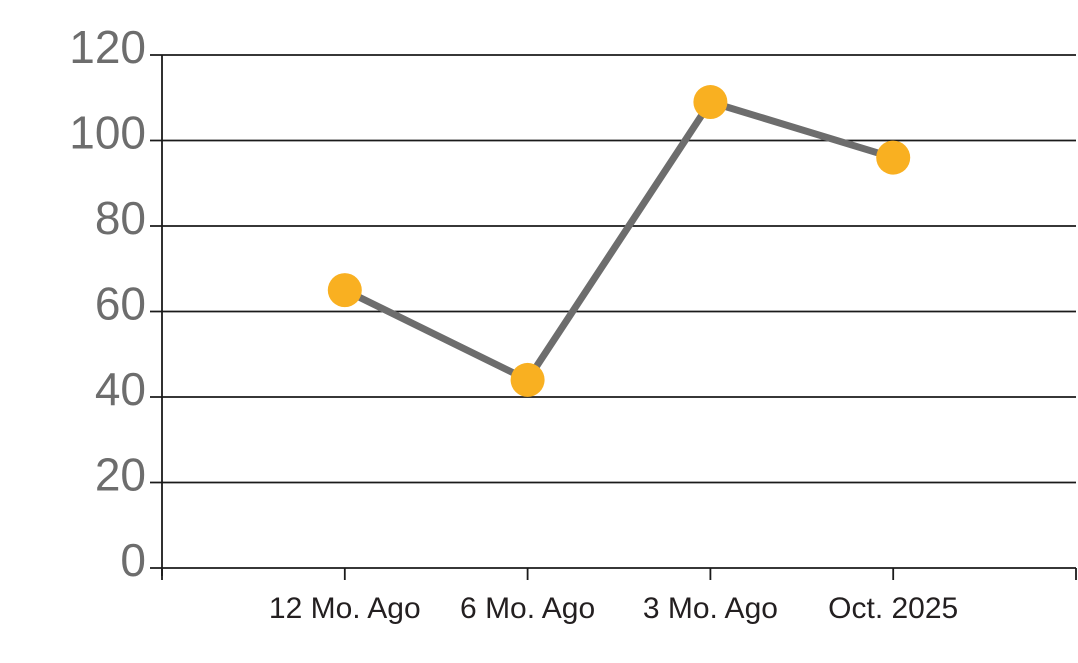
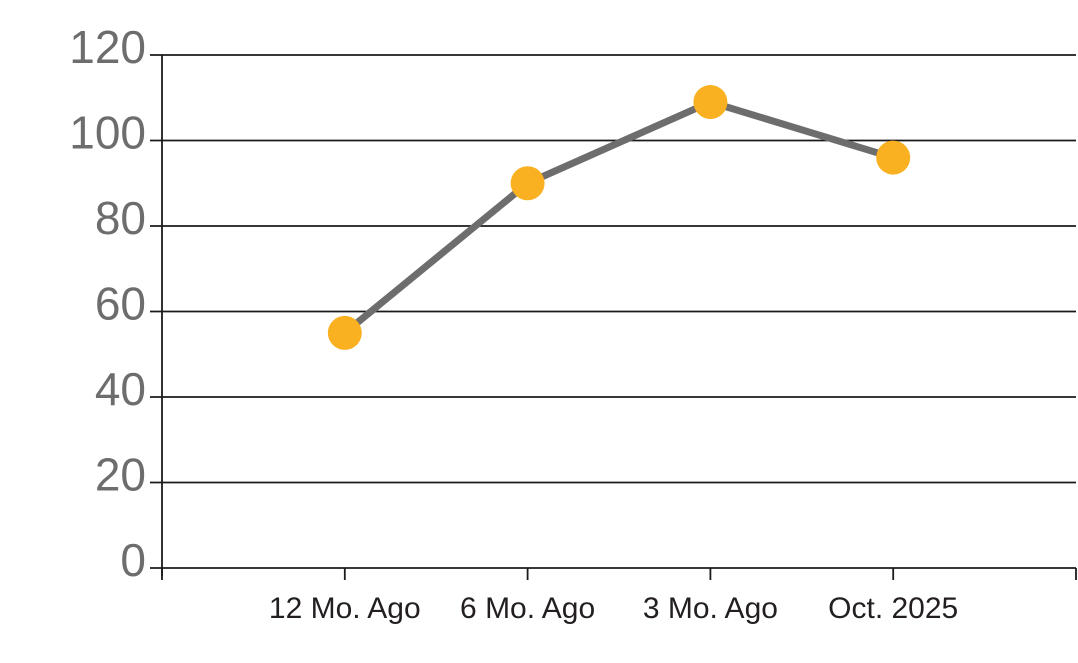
12 Mo. Ago: 65 -> 55
6 Mo. Ago: 44 -> 90
